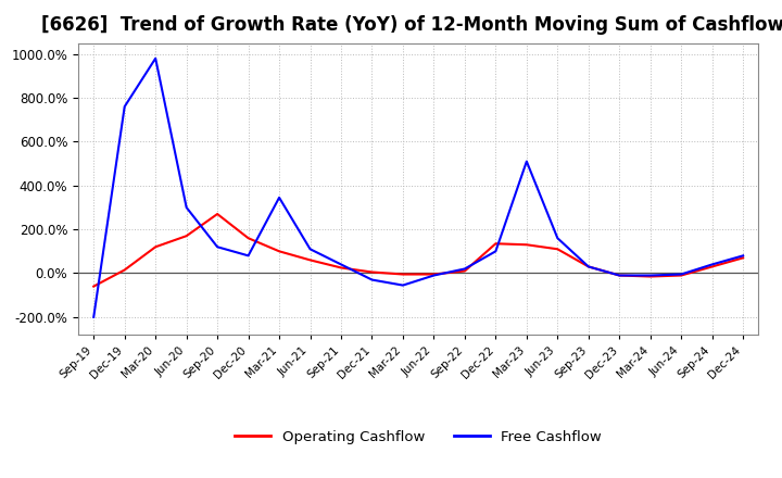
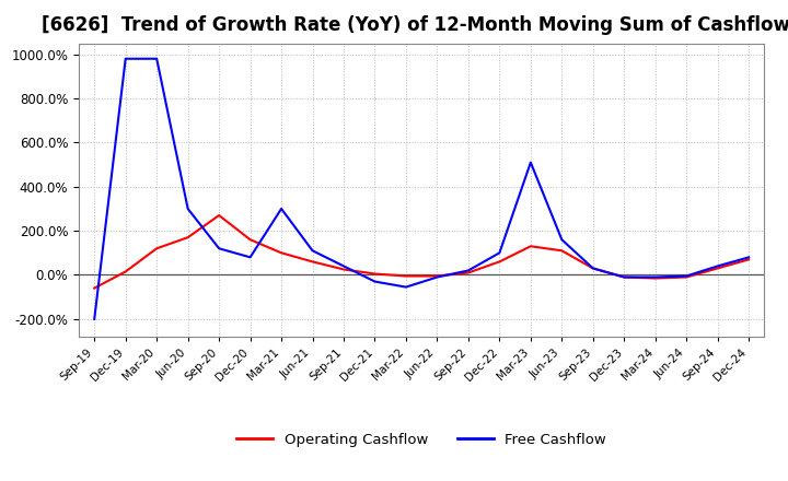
Free Cashflow/Dec-19: 760% -> 980%
Free Cashflow/Mar-21: 345% -> 300%
Operating Cashflow/Dec-22: 135% -> 60%
